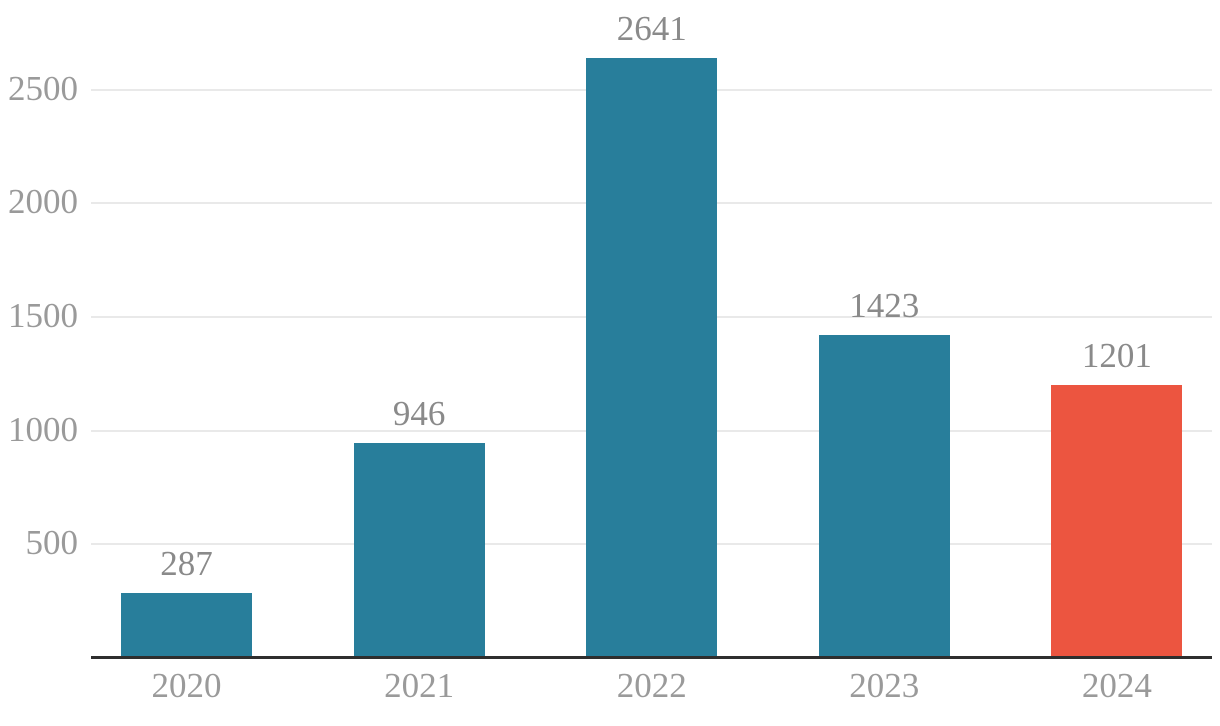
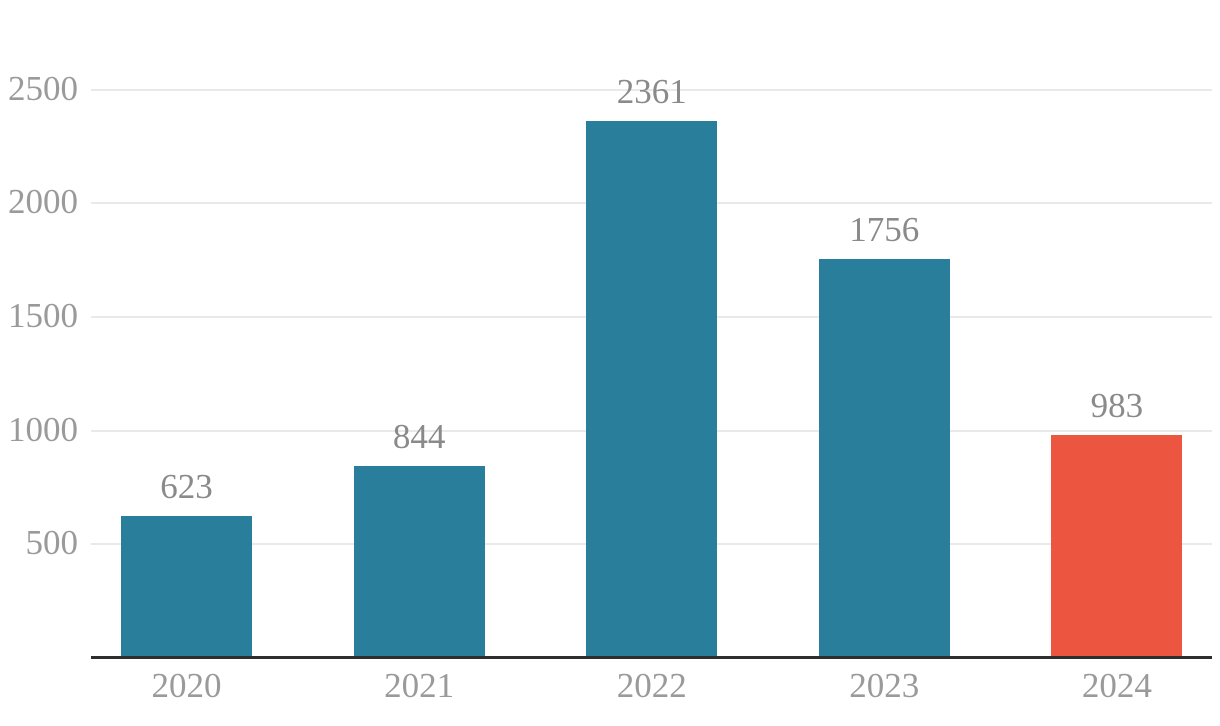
2020: 287 -> 623
2021: 946 -> 844
2022: 2641 -> 2361
2023: 1423 -> 1756
2024: 1201 -> 983
